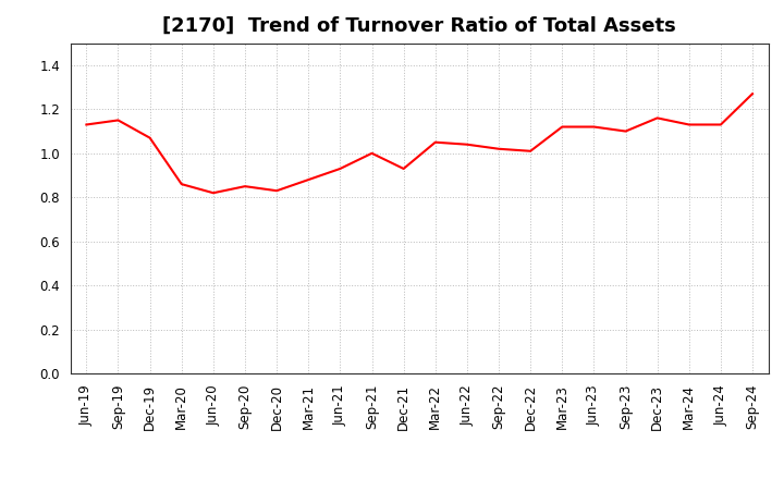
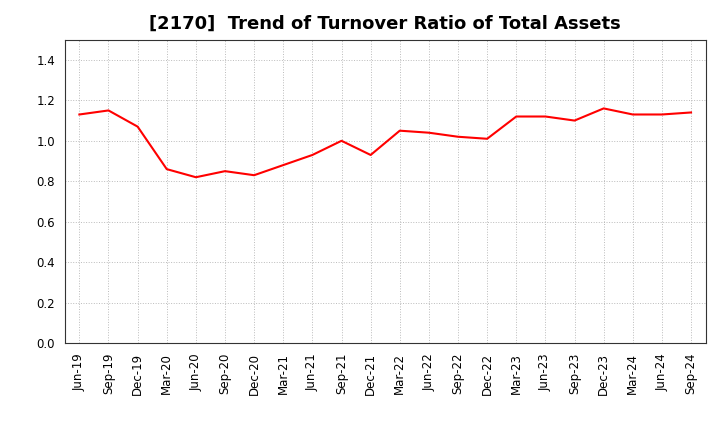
Sep-24: 1.27 -> 1.14
